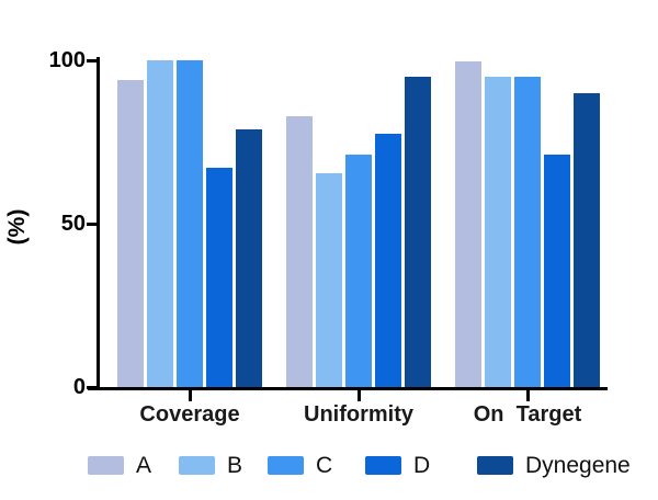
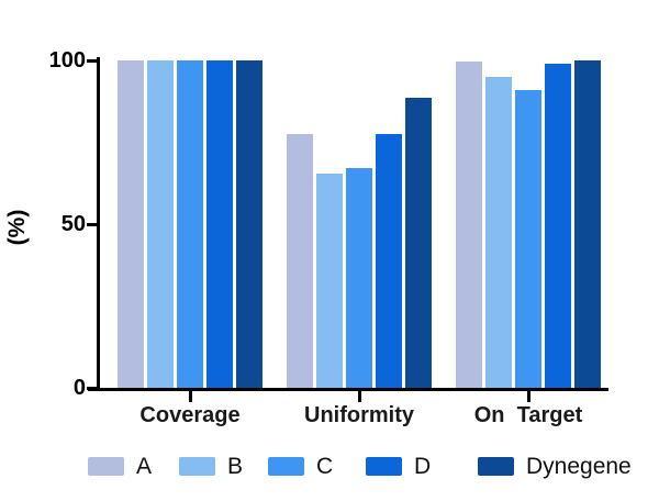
A/Coverage: 94 -> 100
D/Coverage: 67 -> 100
Dynegene/Coverage: 79 -> 100
A/Uniformity: 83 -> 78
C/Uniformity: 71 -> 67
Dynegene/Uniformity: 95 -> 88
C/On Target: 95 -> 91
D/On Target: 71 -> 99
Dynegene/On Target: 90 -> 100
